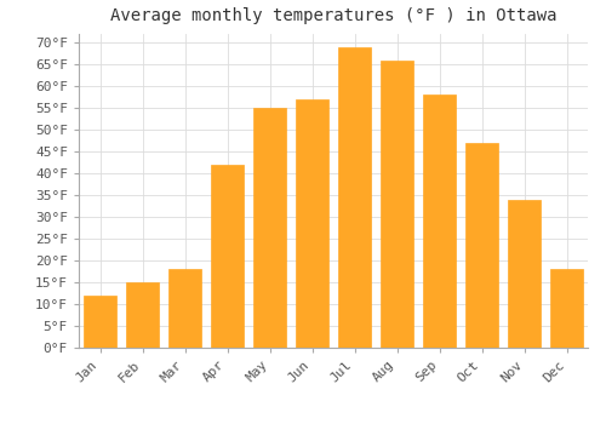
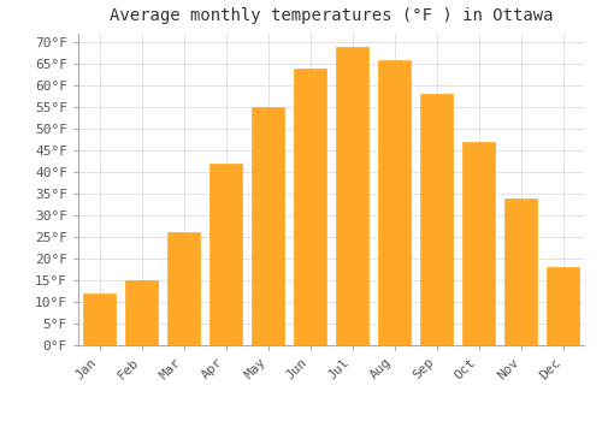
Mar: 18°F -> 26°F
Jun: 57°F -> 64°F
